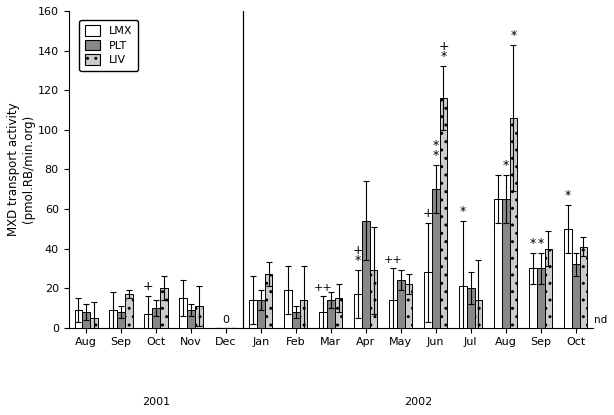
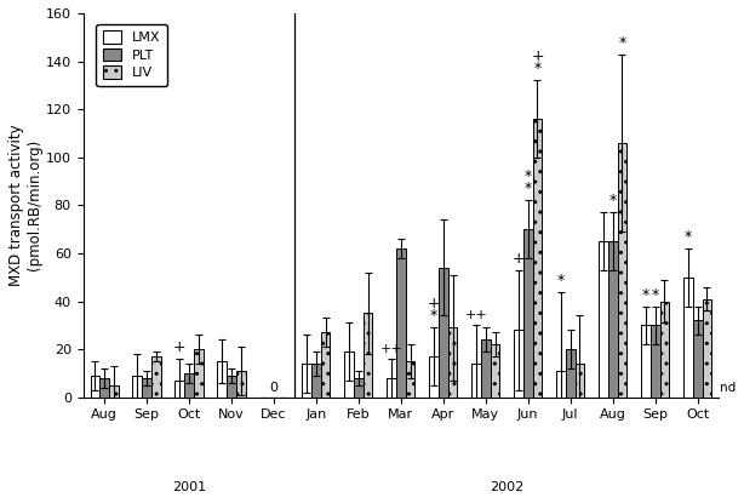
LIV/Feb: 14 -> 35
PLT/Mar: 14 -> 62
LMX/Jul: 21 -> 11
